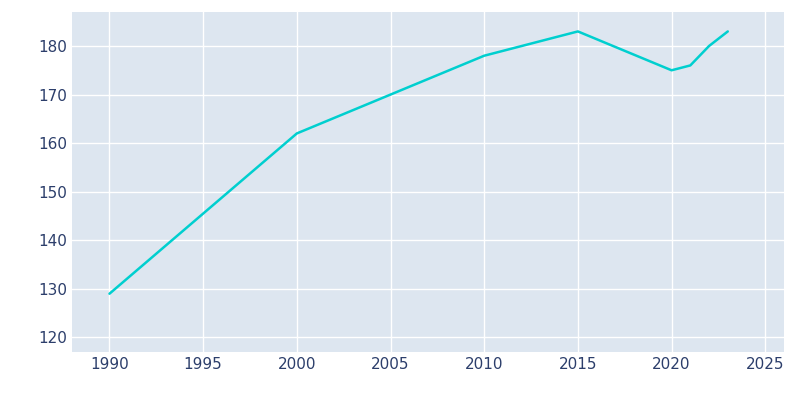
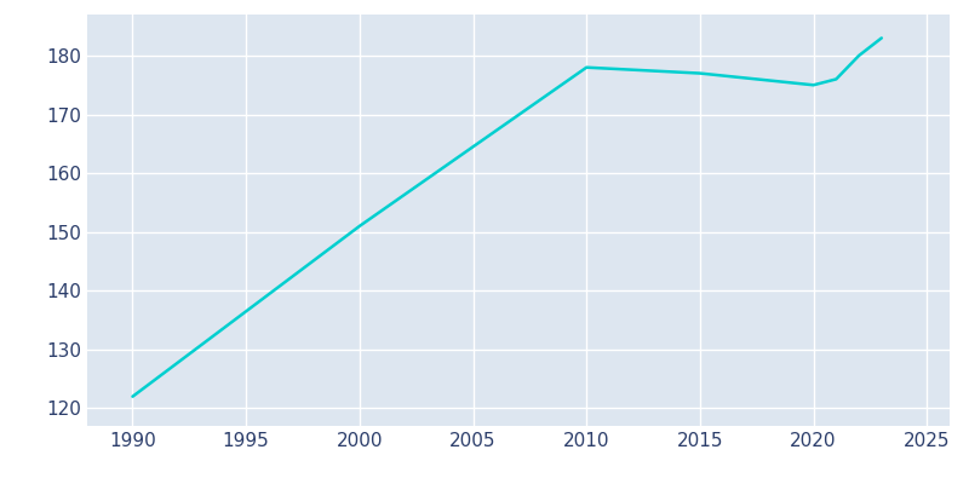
1990: 129 -> 122
2000: 162 -> 151
2015: 183 -> 177
